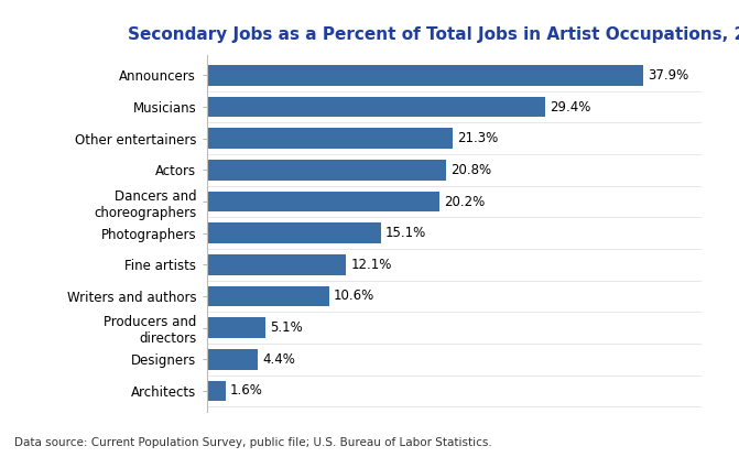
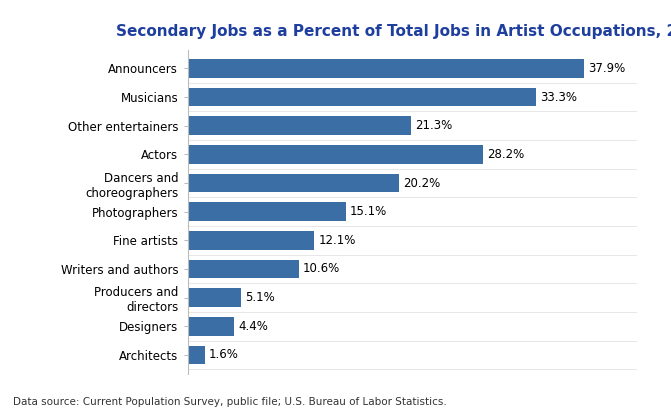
Musicians: 29.4% -> 33.3%
Actors: 20.8% -> 28.2%
